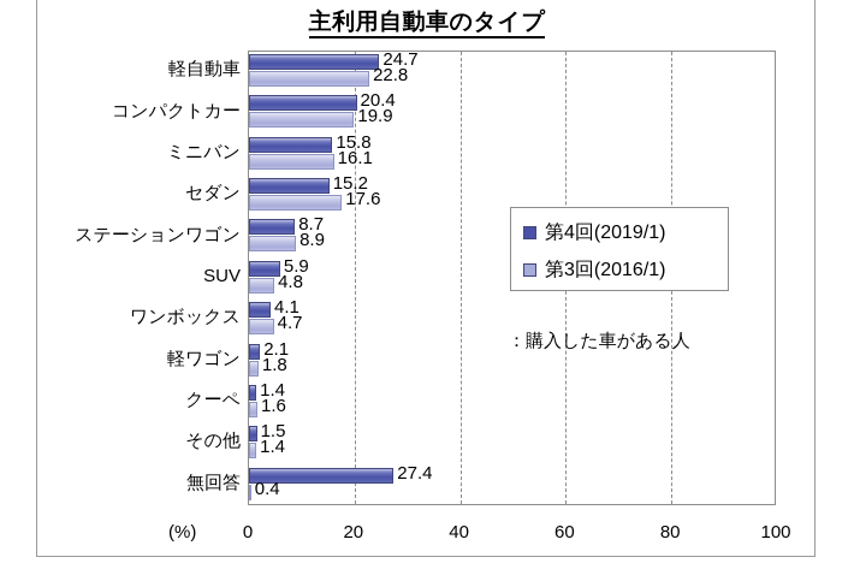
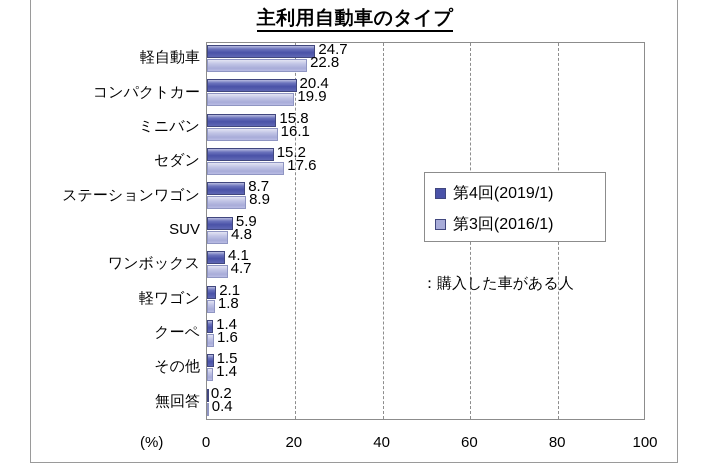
第4回(2019/1)/無回答: 27.4 -> 0.2
